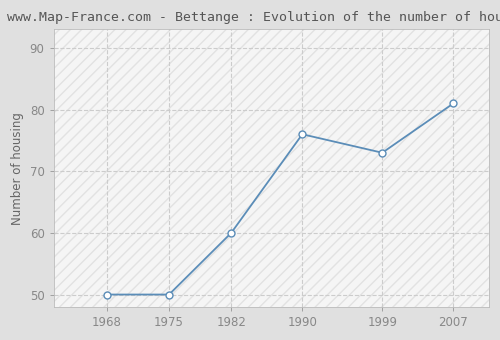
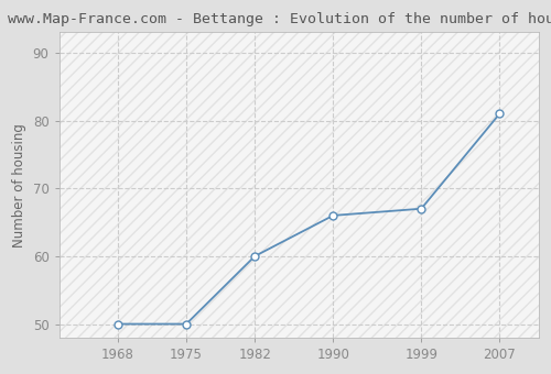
1990: 76 -> 66
1999: 73 -> 67
